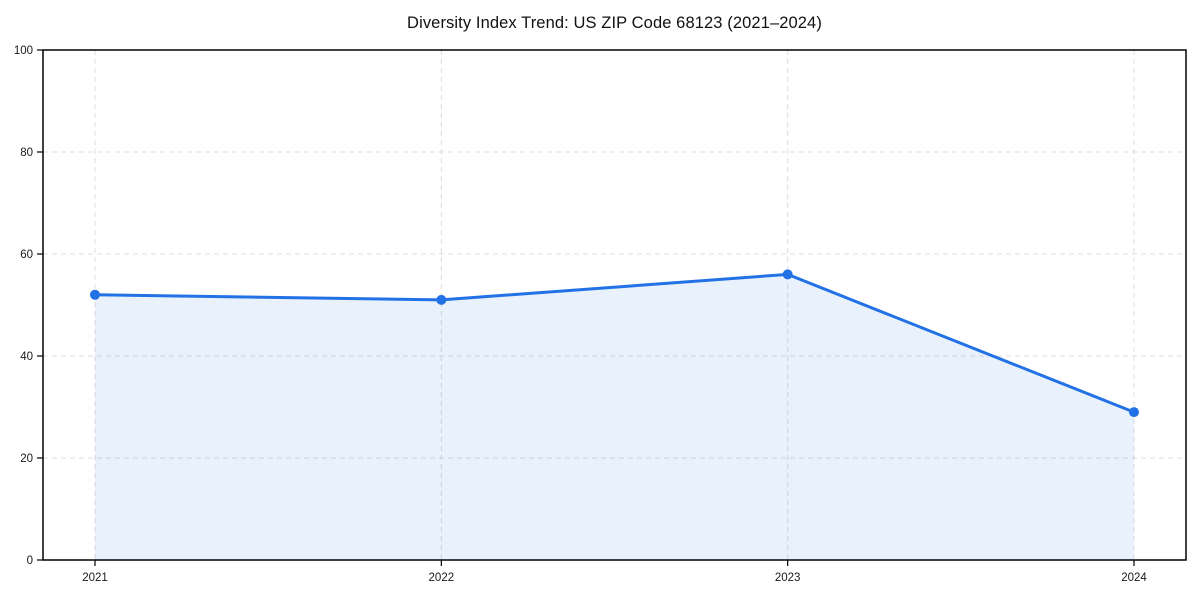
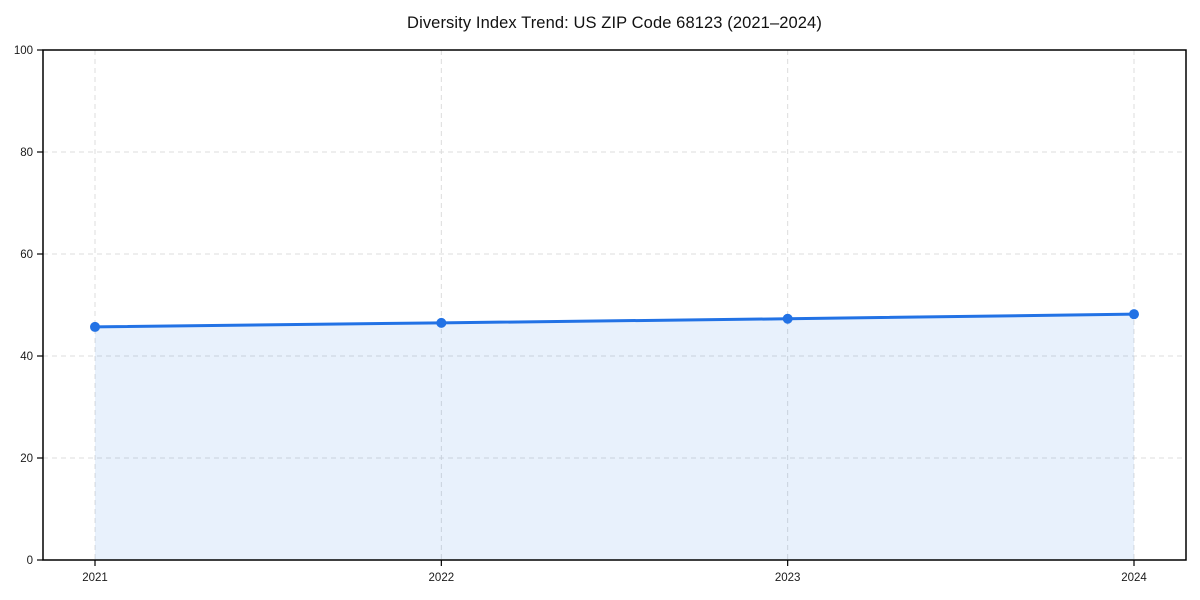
2021: 52 -> 46
2022: 51 -> 46
2023: 56 -> 47
2024: 29 -> 48
